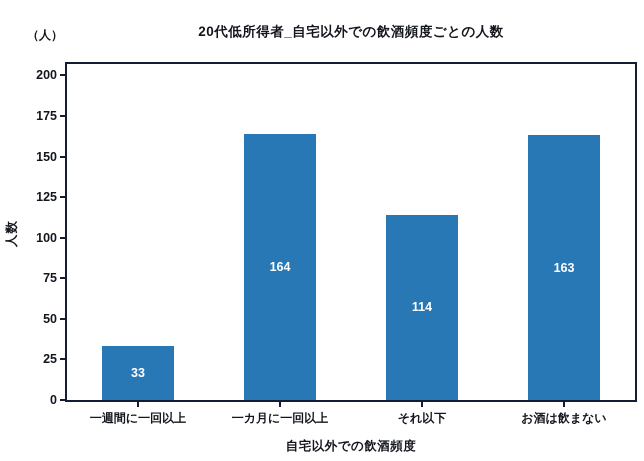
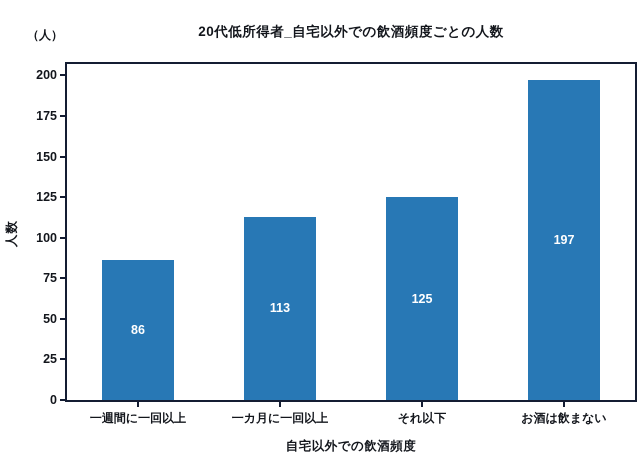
一週間に一回以上: 33 -> 86
一カ月に一回以上: 164 -> 113
それ以下: 114 -> 125
お酒は飲まない: 163 -> 197
